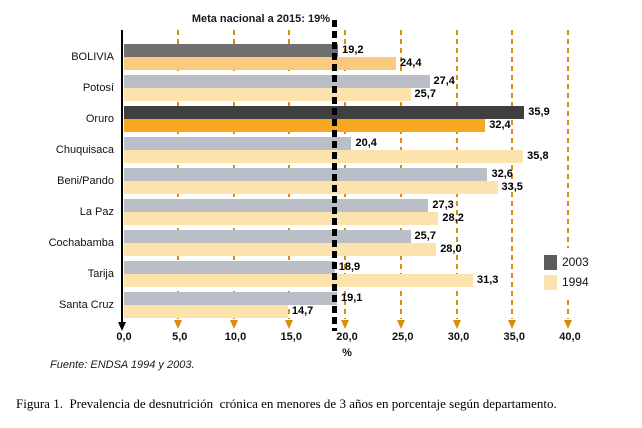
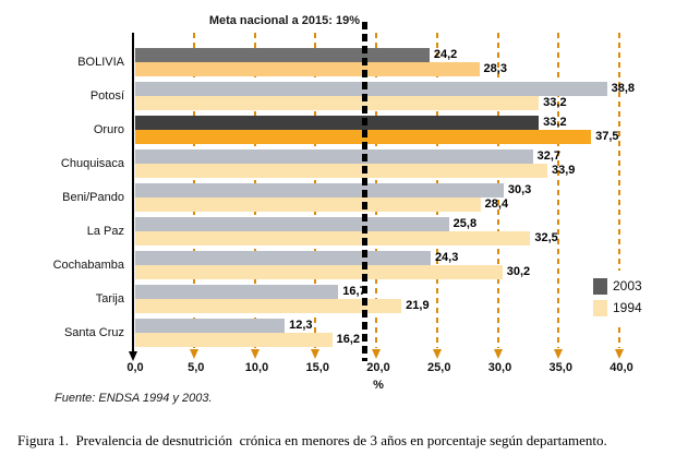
2003/BOLIVIA: 19,2 -> 24,2
1994/BOLIVIA: 24,4 -> 28,3
2003/Potosí: 27,4 -> 38,8
1994/Potosí: 25,7 -> 33,2
2003/Oruro: 35,9 -> 33,2
1994/Oruro: 32,4 -> 37,5
2003/Chuquisaca: 20,4 -> 32,7
1994/Chuquisaca: 35,8 -> 33,9
2003/Beni/Pando: 32,6 -> 30,3
1994/Beni/Pando: 33,5 -> 28,4
2003/La Paz: 27,3 -> 25,8
1994/La Paz: 28,2 -> 32,5
2003/Cochabamba: 25,7 -> 24,3
1994/Cochabamba: 28,0 -> 30,2
2003/Tarija: 18,9 -> 16,7
1994/Tarija: 31,3 -> 21,9
2003/Santa Cruz: 19,1 -> 12,3
1994/Santa Cruz: 14,7 -> 16,2
